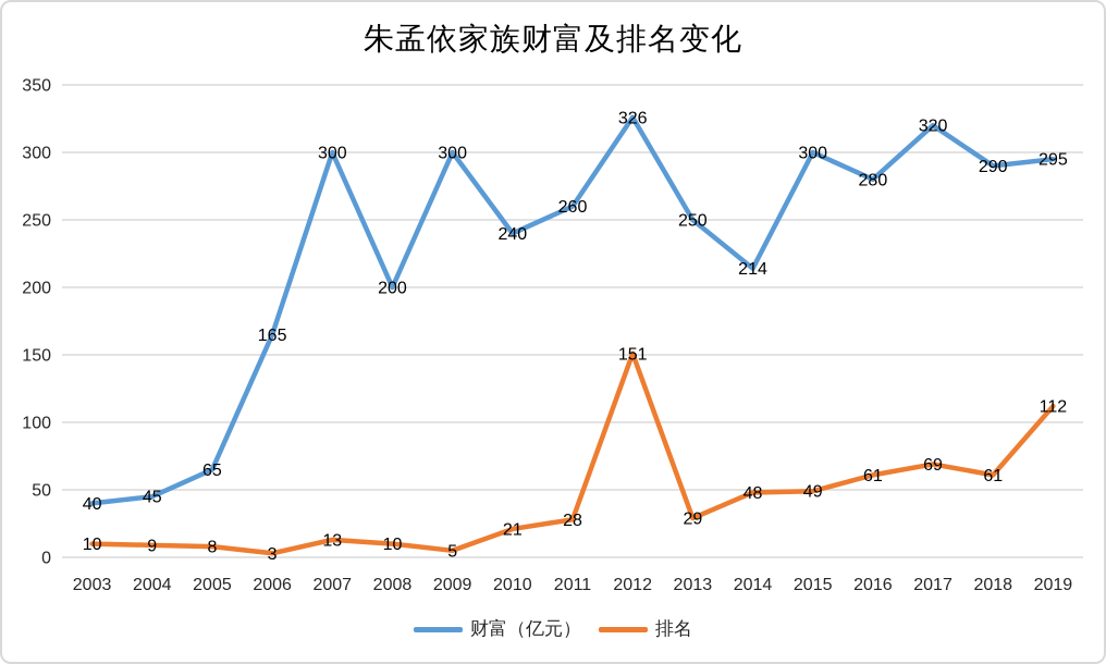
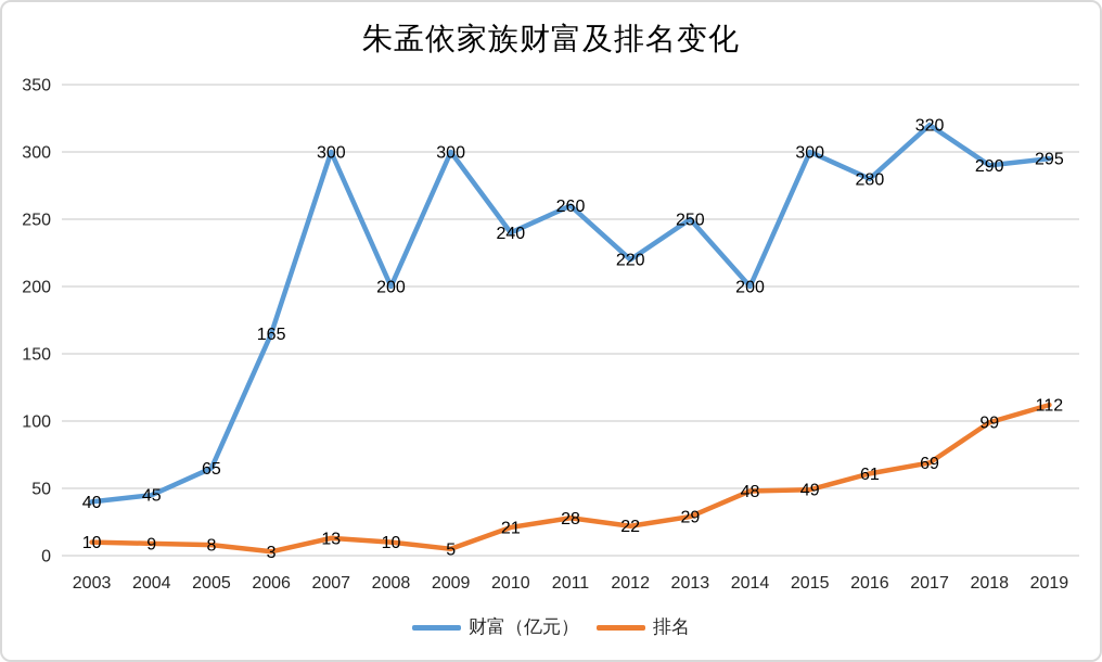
财富（亿元）/2012: 326 -> 220
排名/2012: 151 -> 22
财富（亿元）/2014: 214 -> 200
排名/2018: 61 -> 99
